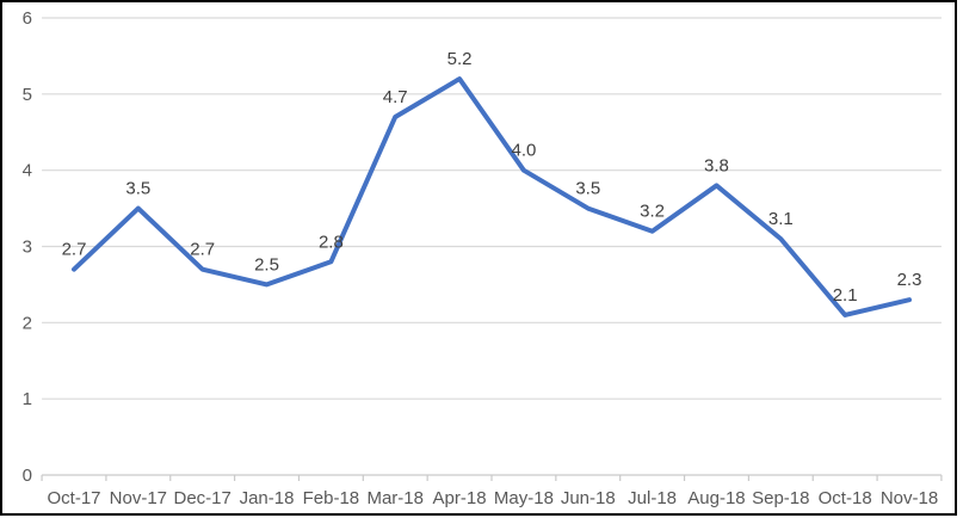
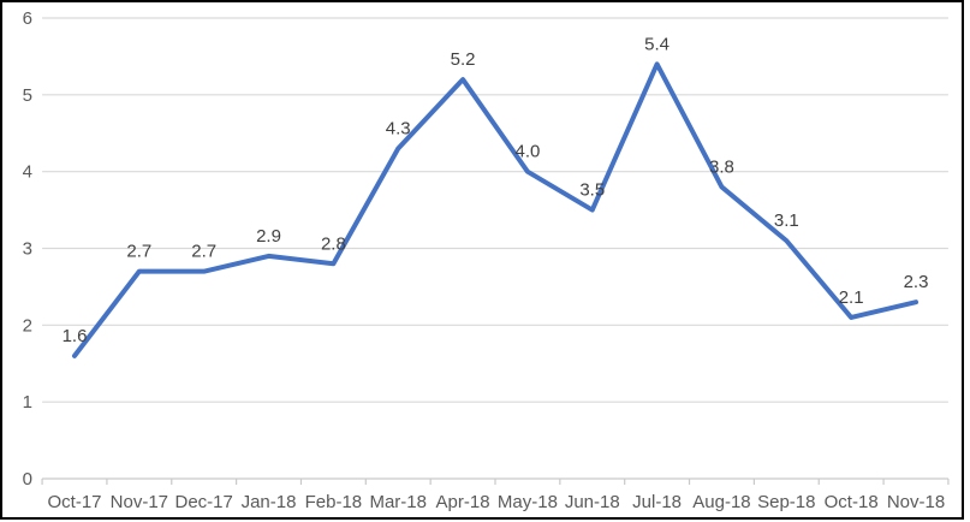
Oct-17: 2.7 -> 1.6
Nov-17: 3.5 -> 2.7
Jan-18: 2.5 -> 2.9
Mar-18: 4.7 -> 4.3
Jul-18: 3.2 -> 5.4
